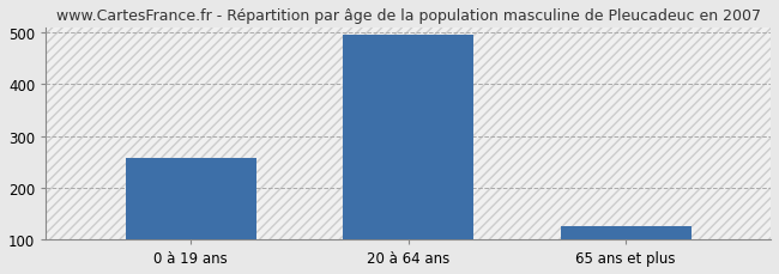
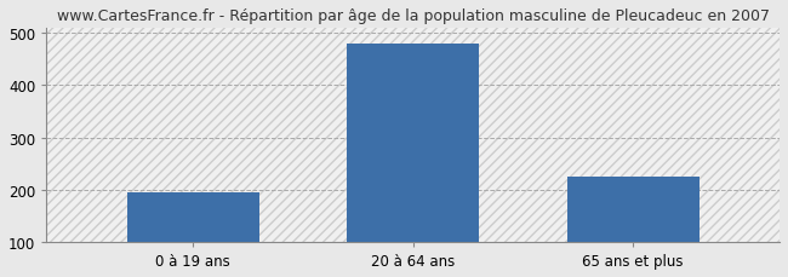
0 à 19 ans: 258 -> 195
20 à 64 ans: 495 -> 480
65 ans et plus: 125 -> 225
